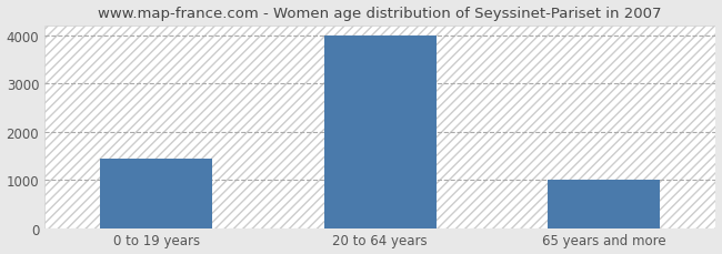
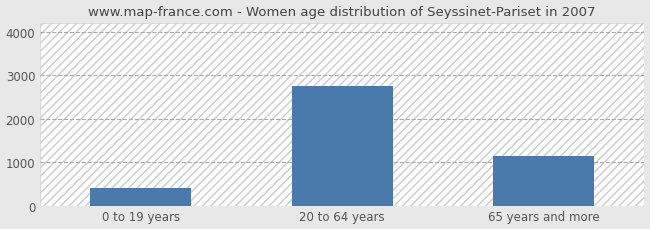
0 to 19 years: 1450 -> 400
20 to 64 years: 4000 -> 2750
65 years and more: 1000 -> 1150
